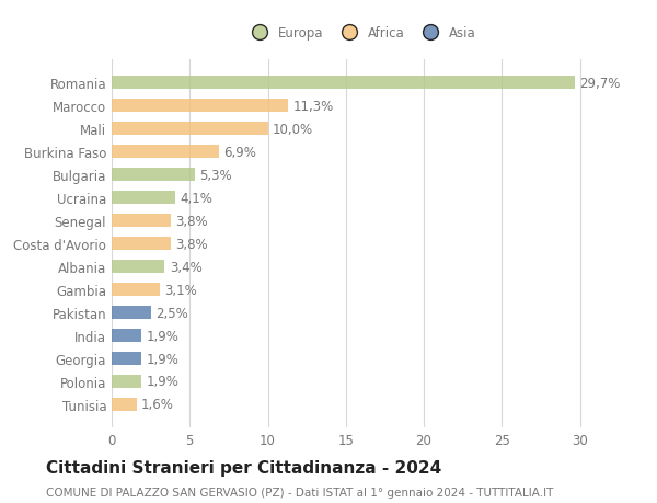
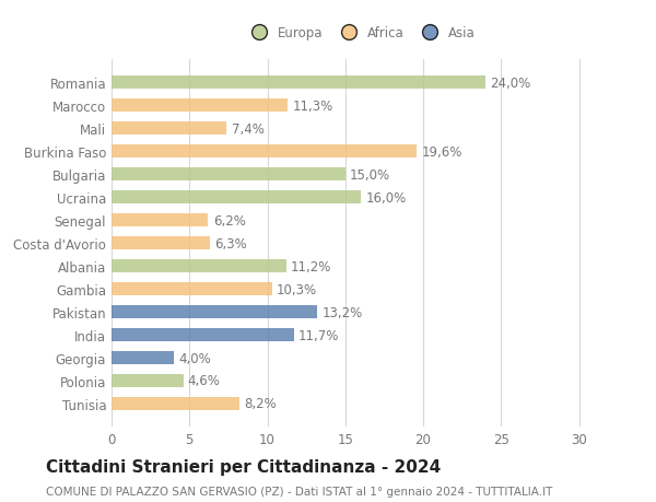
Romania: 29,7% -> 24,0%
Mali: 10,0% -> 7,4%
Burkina Faso: 6,9% -> 19,6%
Bulgaria: 5,3% -> 15,0%
Ucraina: 4,1% -> 16,0%
Senegal: 3,8% -> 6,2%
Costa d'Avorio: 3,8% -> 6,3%
Albania: 3,4% -> 11,2%
Gambia: 3,1% -> 10,3%
Pakistan: 2,5% -> 13,2%
India: 1,9% -> 11,7%
Georgia: 1,9% -> 4,0%
Polonia: 1,9% -> 4,6%
Tunisia: 1,6% -> 8,2%
